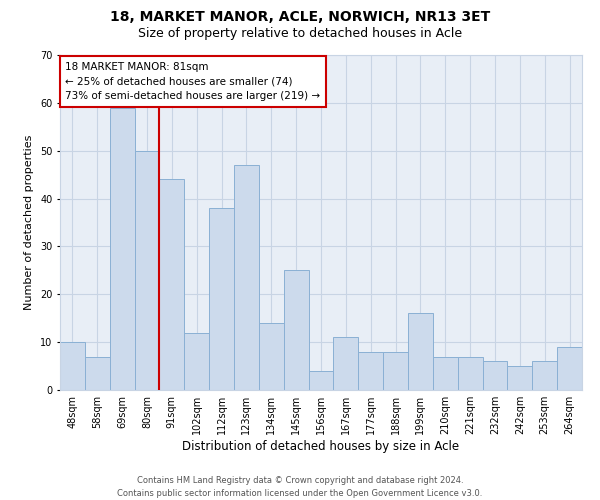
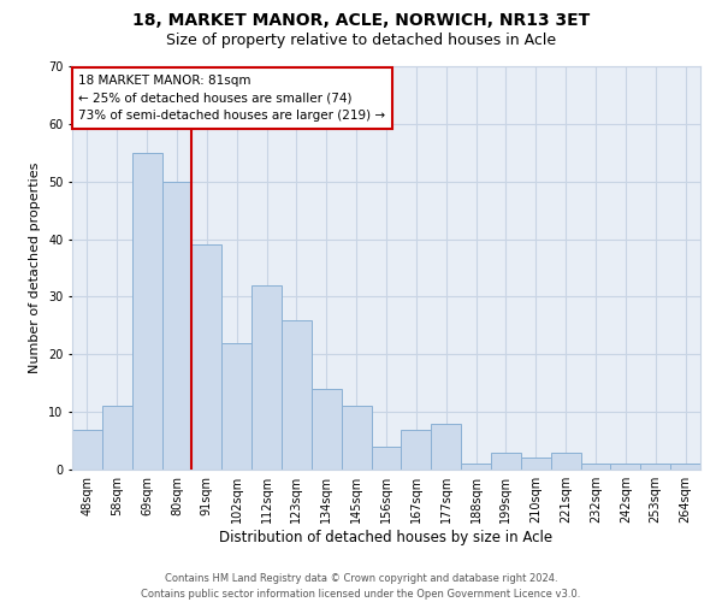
48sqm: 10 -> 7
58sqm: 7 -> 11
69sqm: 59 -> 55
91sqm: 44 -> 39
102sqm: 12 -> 22
112sqm: 38 -> 32
123sqm: 47 -> 26
145sqm: 25 -> 11
167sqm: 11 -> 7
188sqm: 8 -> 1
199sqm: 16 -> 3
210sqm: 7 -> 2
221sqm: 7 -> 3
232sqm: 6 -> 1
242sqm: 5 -> 1
253sqm: 6 -> 1
264sqm: 9 -> 1
